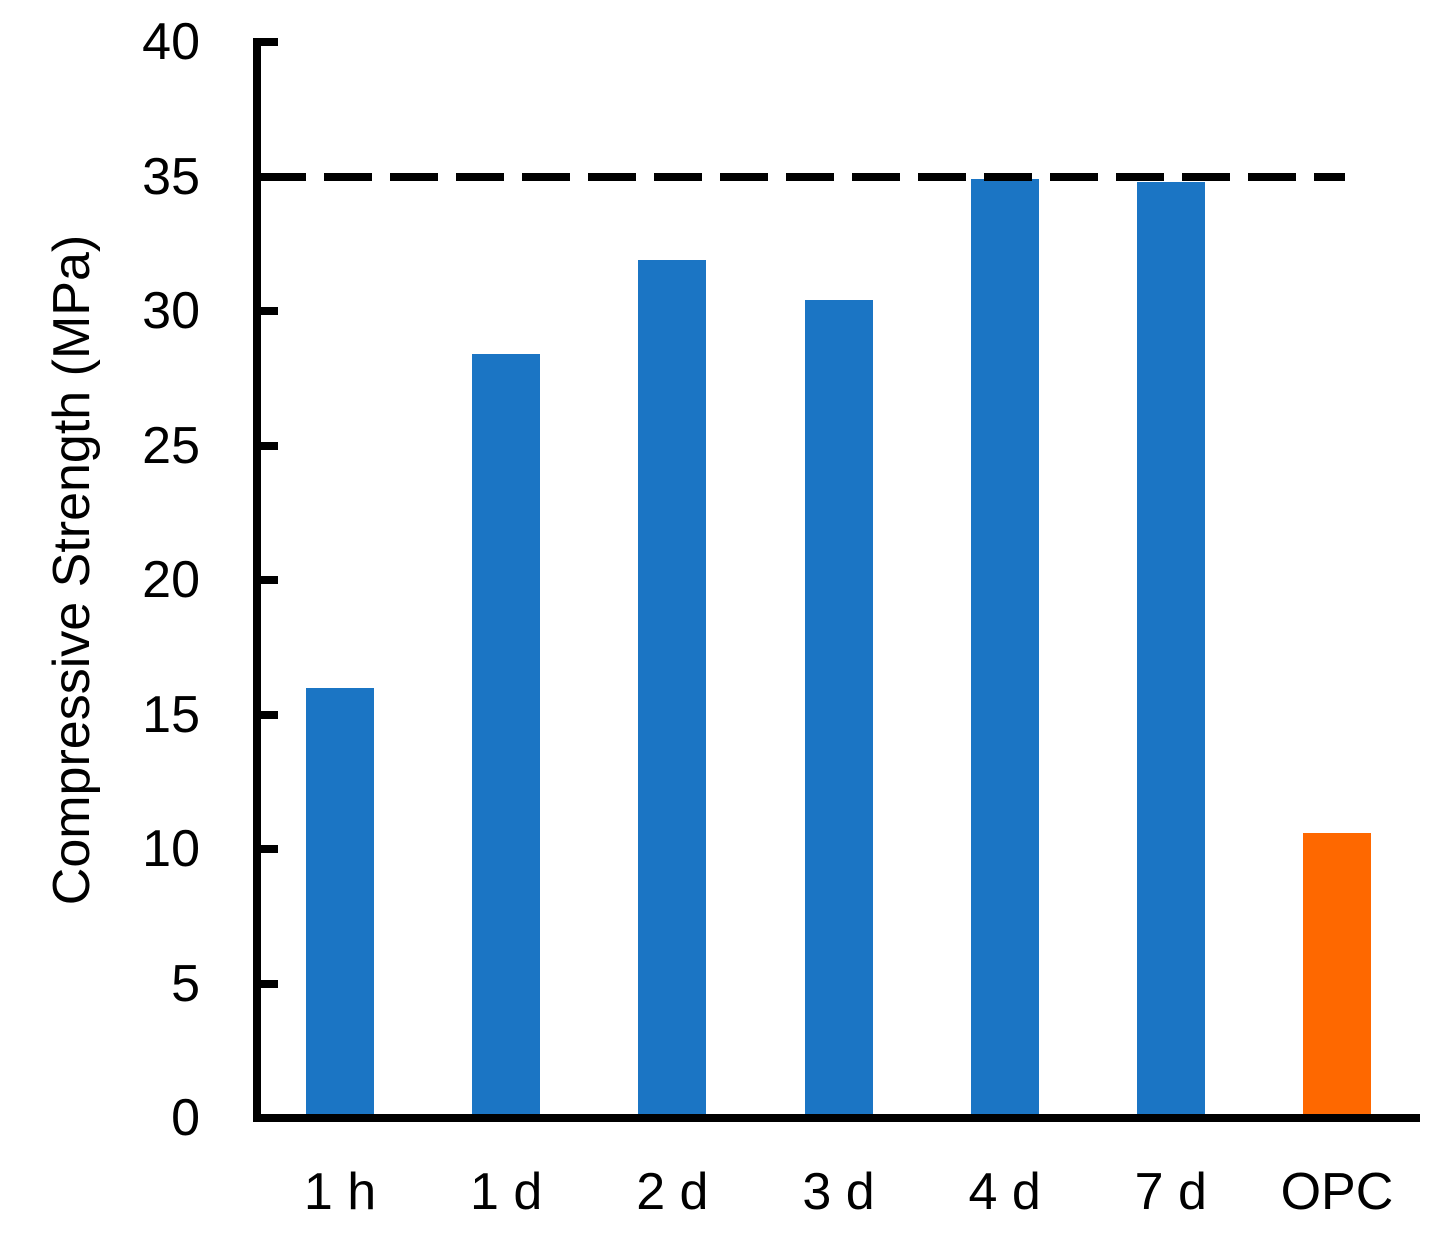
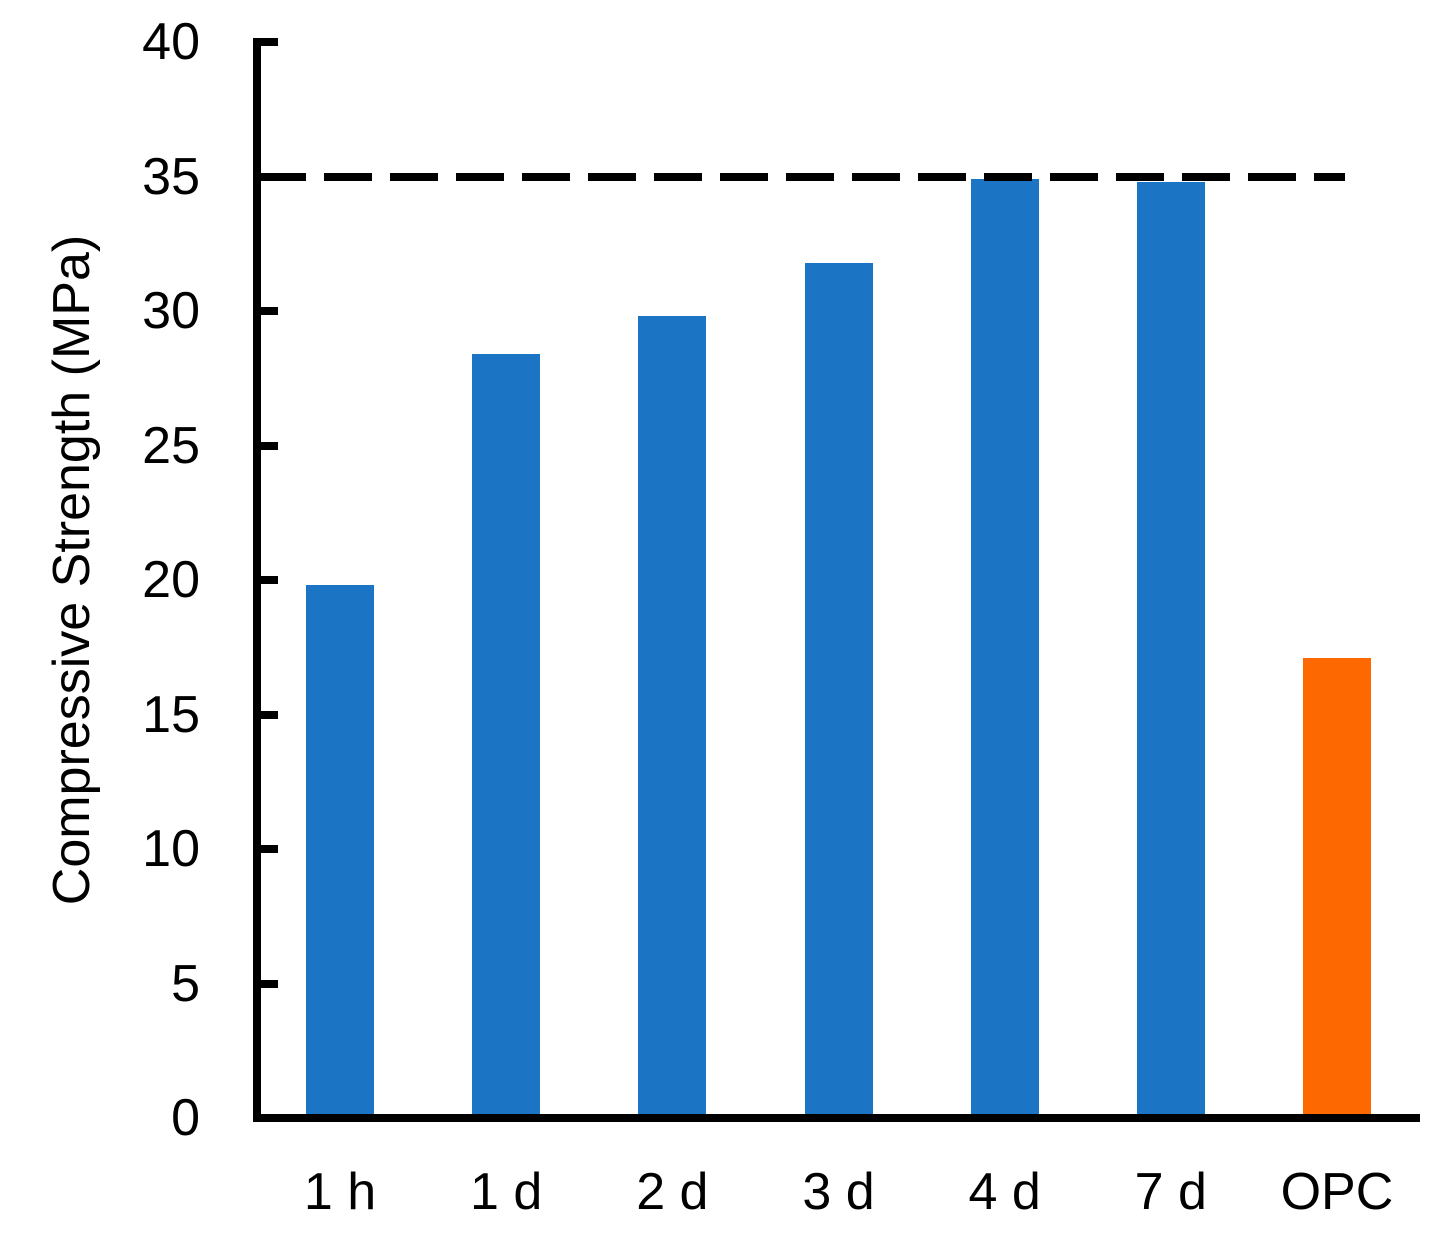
1 h: 16.0 -> 19.8
2 d: 31.9 -> 29.8
3 d: 30.4 -> 31.8
OPC: 10.6 -> 17.1
